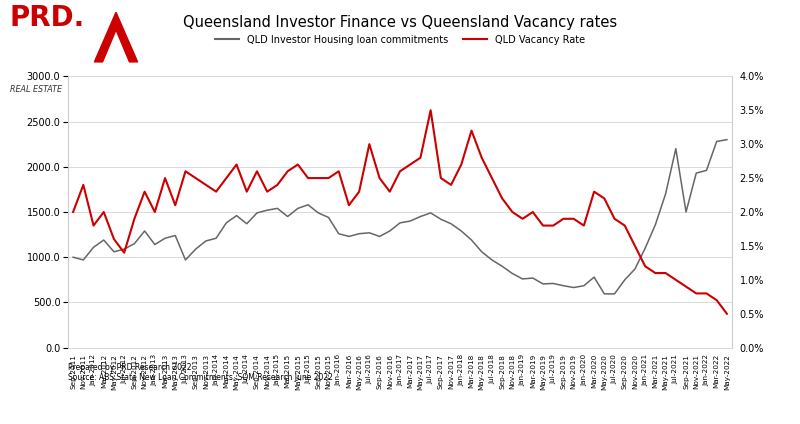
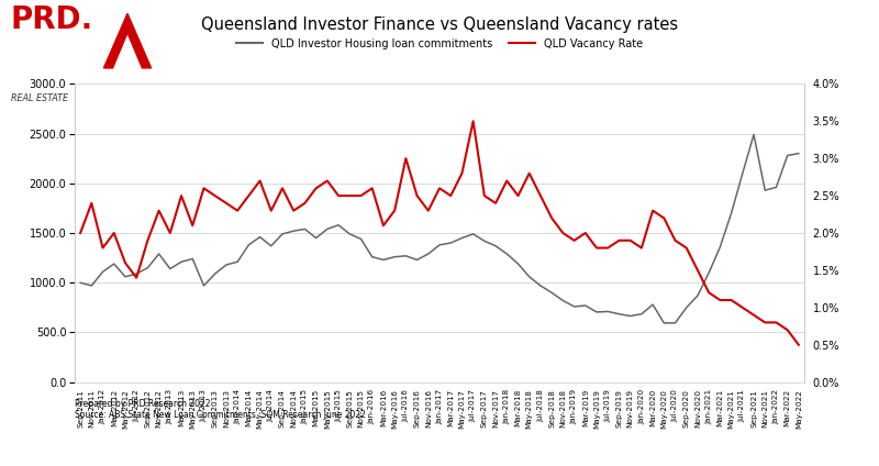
QLD Vacancy Rate/Mar-2017: 2.7% -> 2.5%
QLD Vacancy Rate/Mar-2018: 3.2% -> 2.5%
QLD Investor Housing loan commitments/Jul-2021: 2200 -> 2100
QLD Investor Housing loan commitments/Sep-2021: 1500 -> 2490
